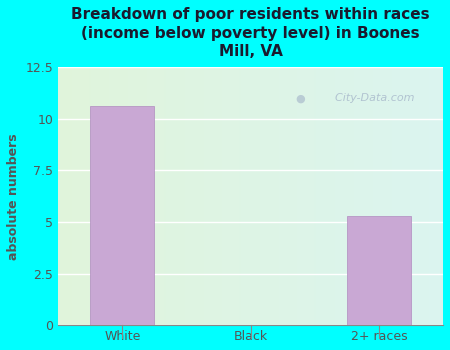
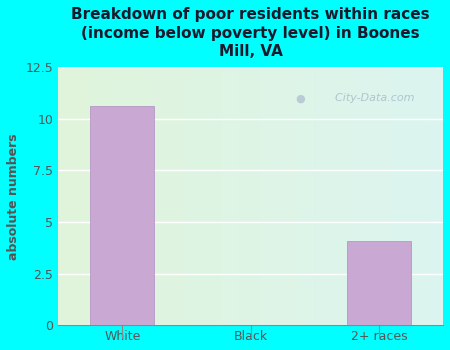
2+ races: 5.3 -> 4.1
